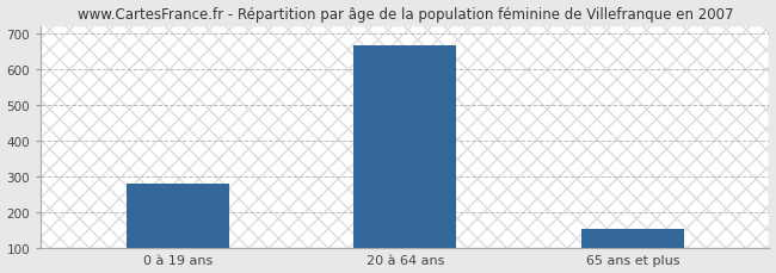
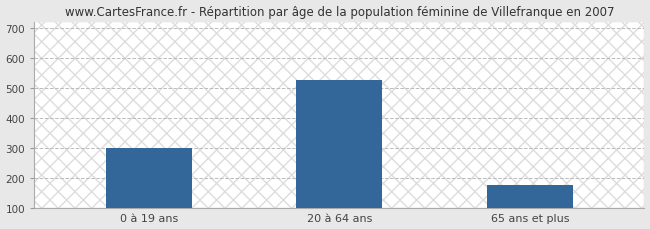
0 à 19 ans: 280 -> 300
20 à 64 ans: 665 -> 525
65 ans et plus: 152 -> 175
